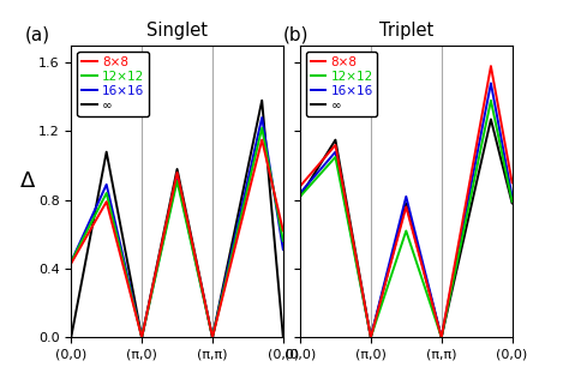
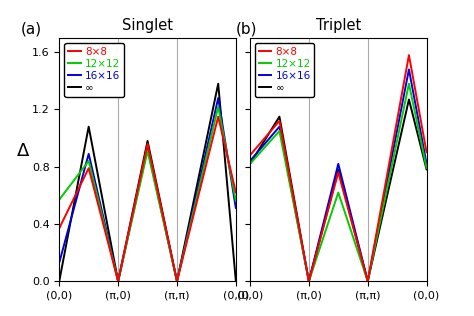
Singlet/8×8/(0,0): 0.43 -> 0.37
Singlet/12×12/(0,0): 0.44 -> 0.57
Singlet/16×16/(0,0): 0.44 -> 0.13
